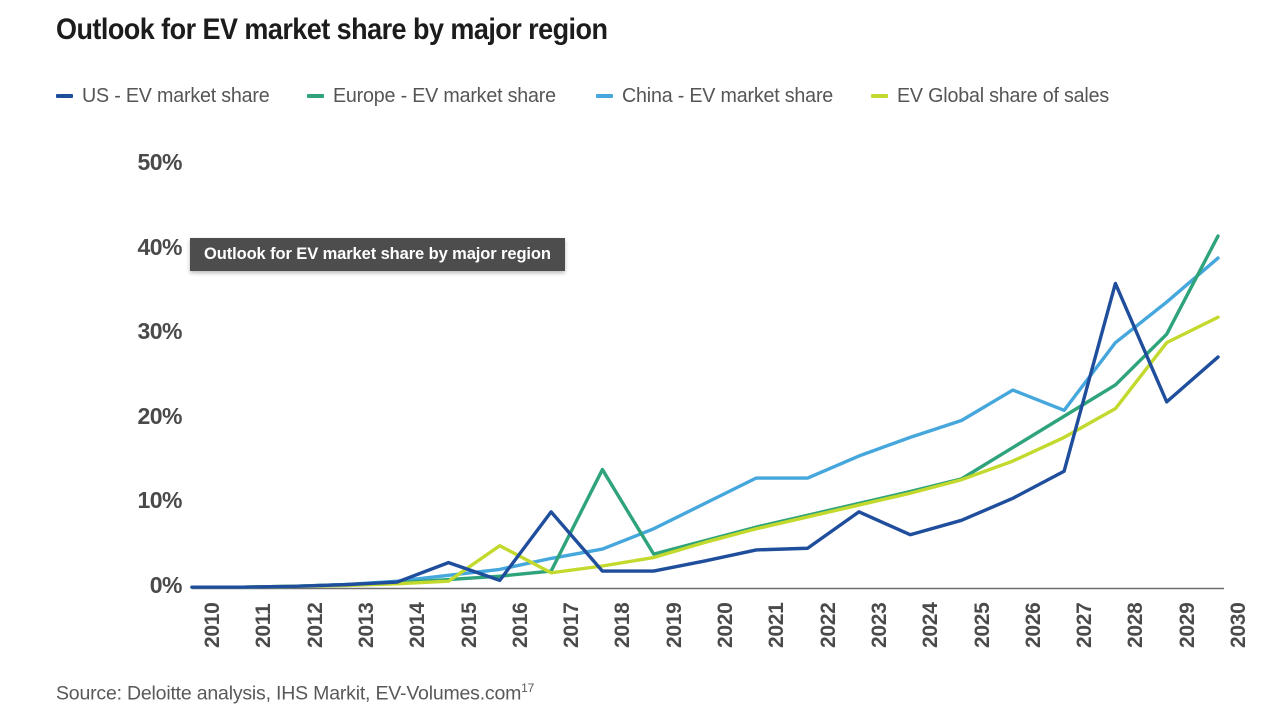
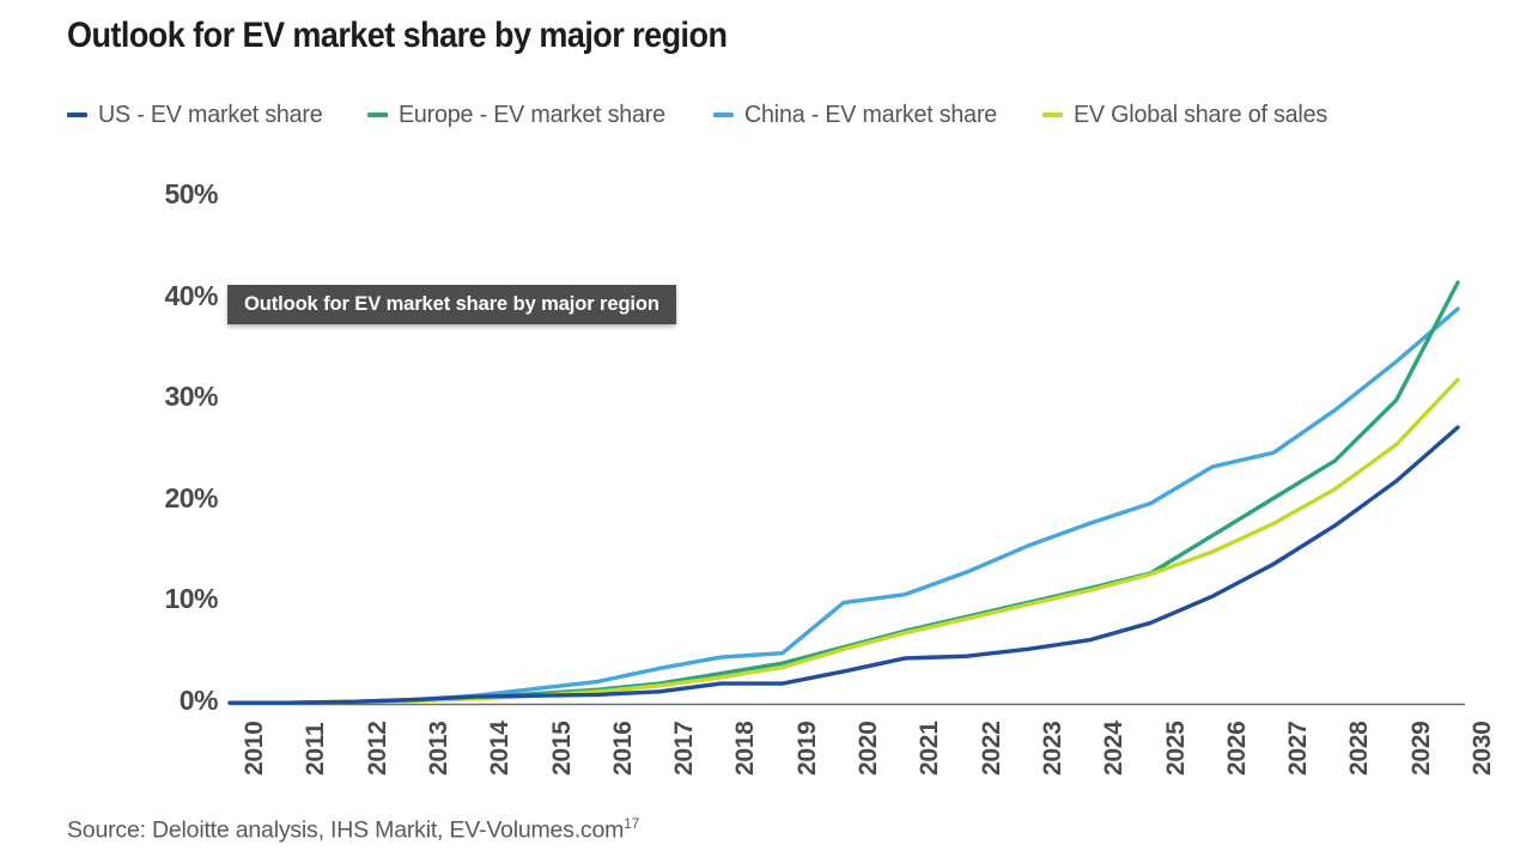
US - EV market share/2015: 3% -> 1%
EV Global share of sales/2016: 5% -> 1%
US - EV market share/2017: 9% -> 1%
Europe - EV market share/2018: 14% -> 3%
China - EV market share/2019: 7% -> 5%
China - EV market share/2021: 13% -> 11%
US - EV market share/2023: 9% -> 5%
China - EV market share/2027: 21% -> 25%
US - EV market share/2028: 36% -> 18%
EV Global share of sales/2029: 29% -> 26%
